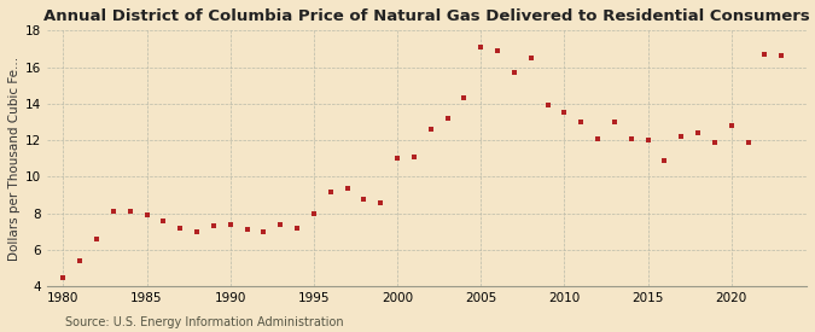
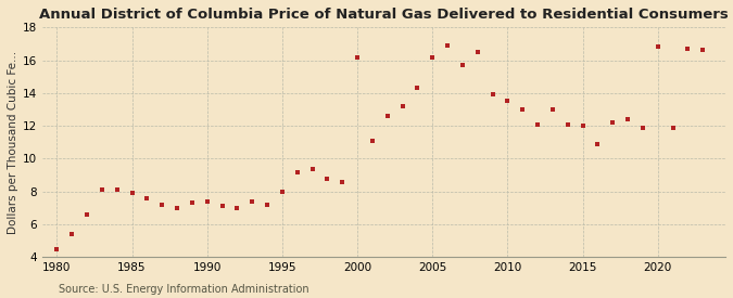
2000: 11.0 -> 16.2
2005: 17.1 -> 16.2
2020: 12.8 -> 16.8
